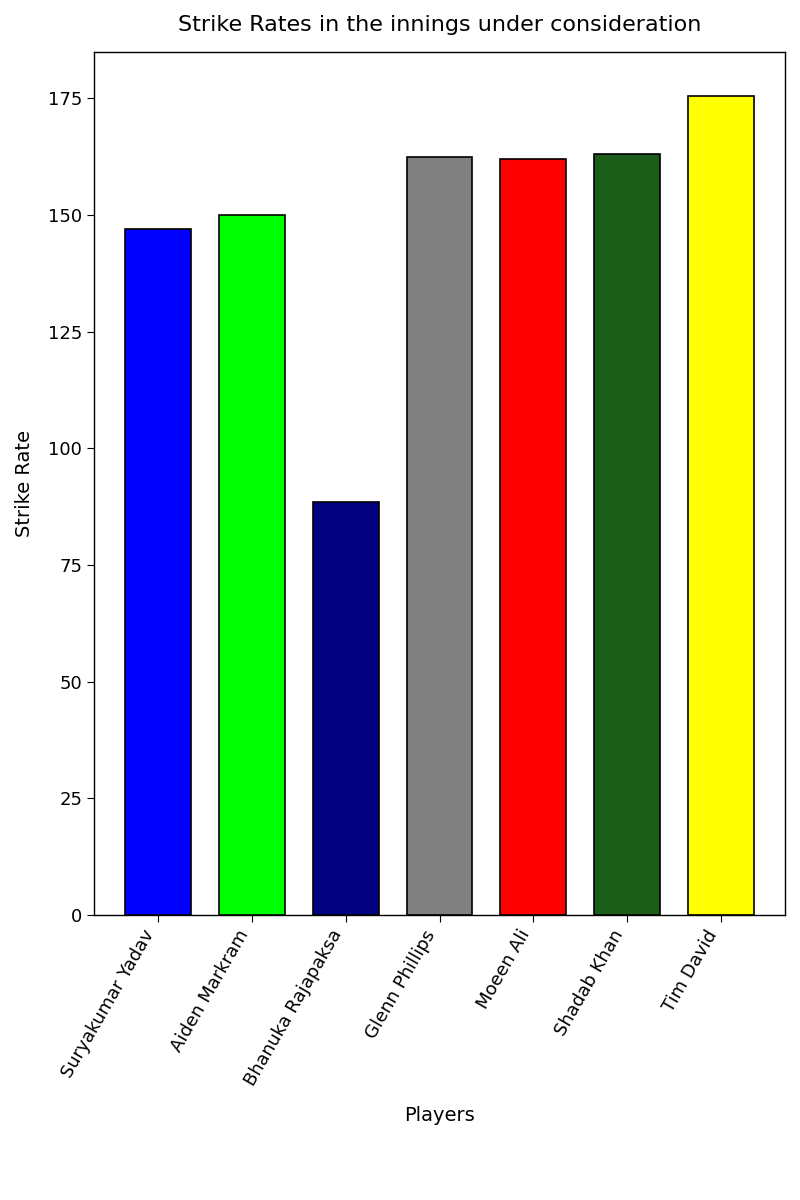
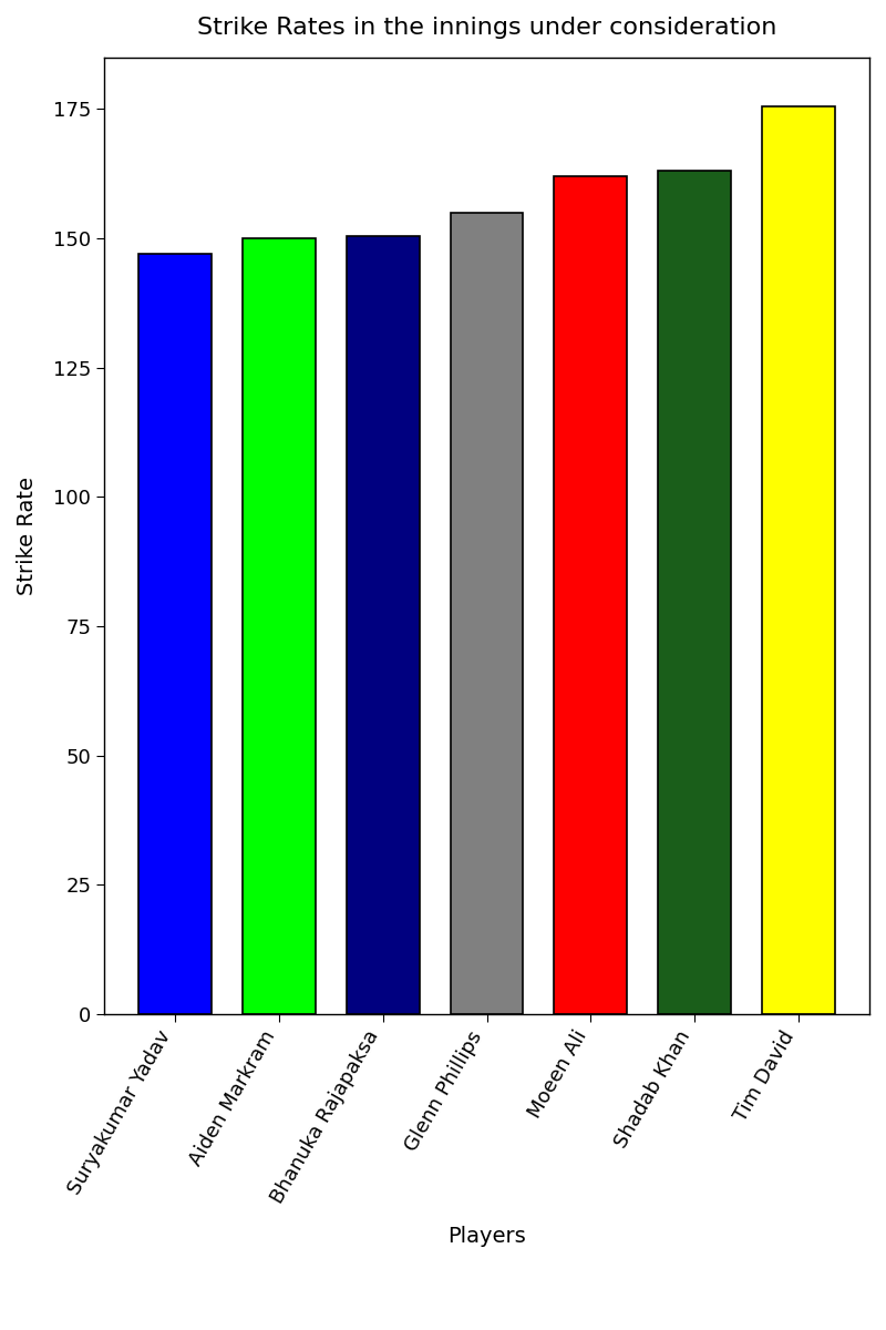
Bhanuka Rajapaksa: 88.5 -> 150.5
Glenn Phillips: 162.5 -> 155.0
